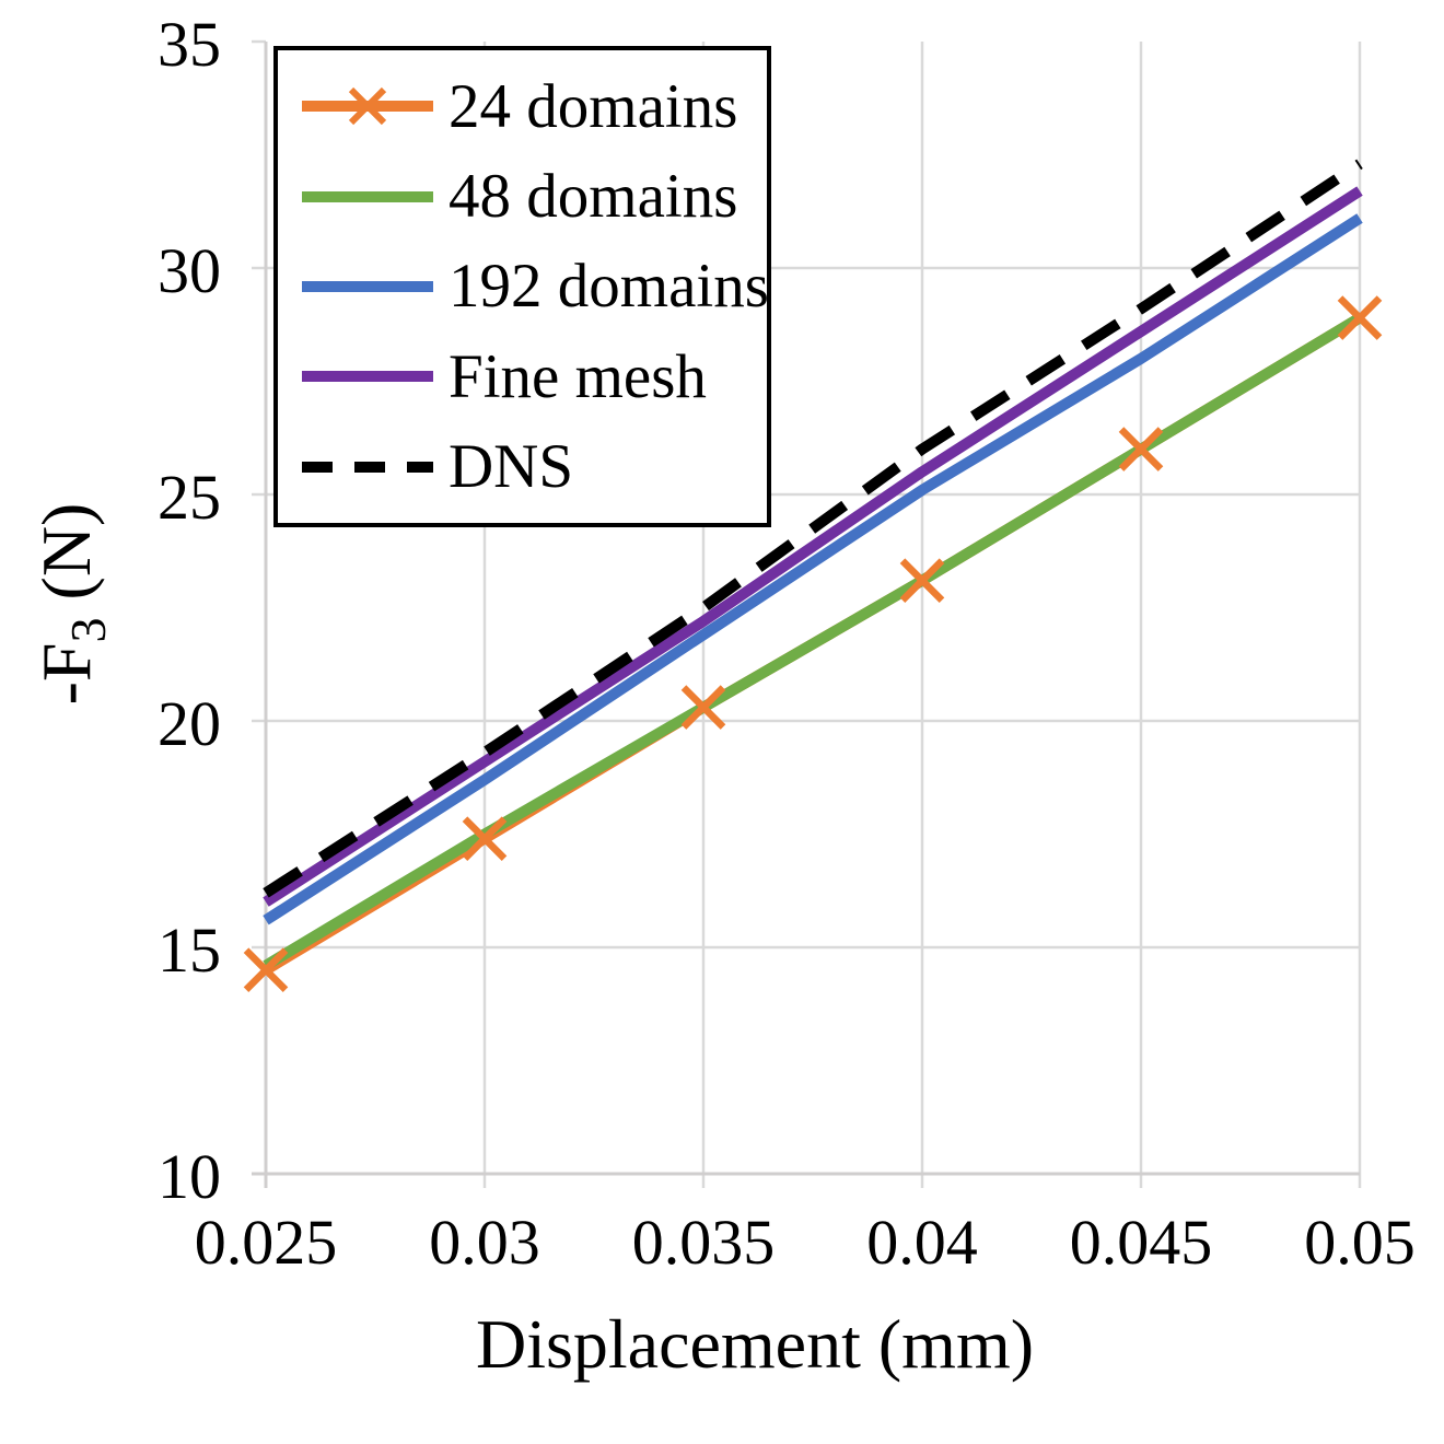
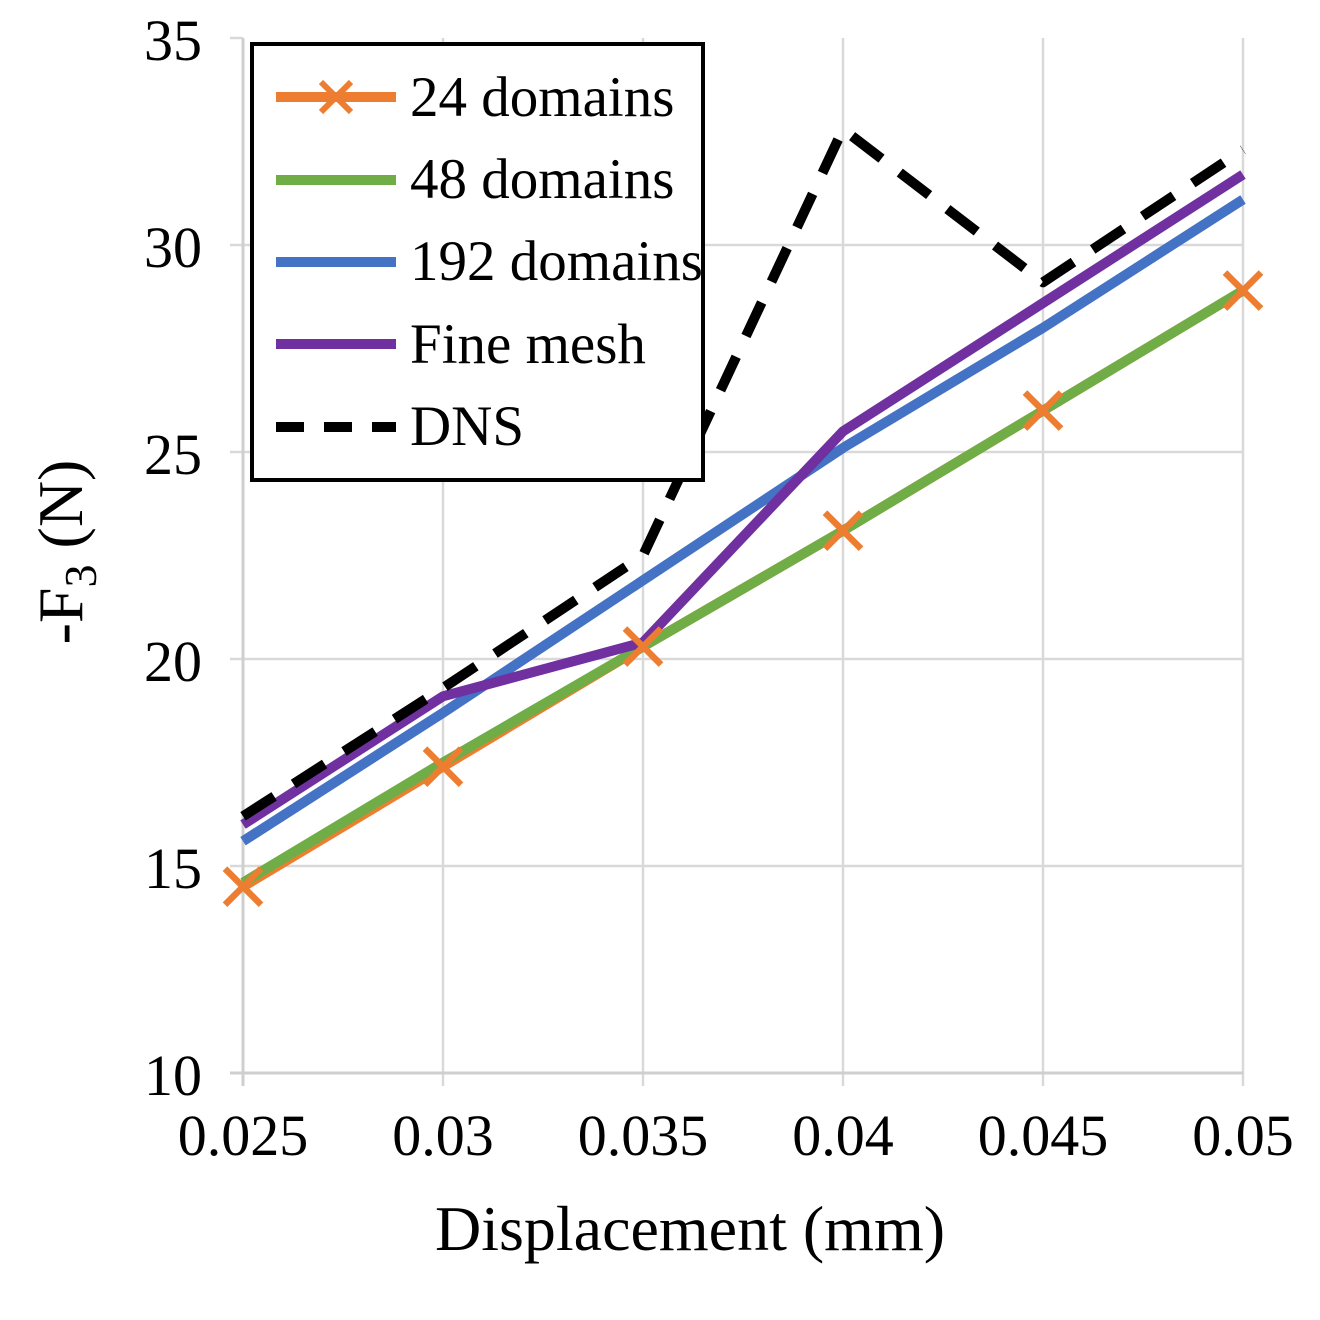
Fine mesh/0.035: 22.2 -> 20.4
DNS/0.04: 26.0 -> 32.8
